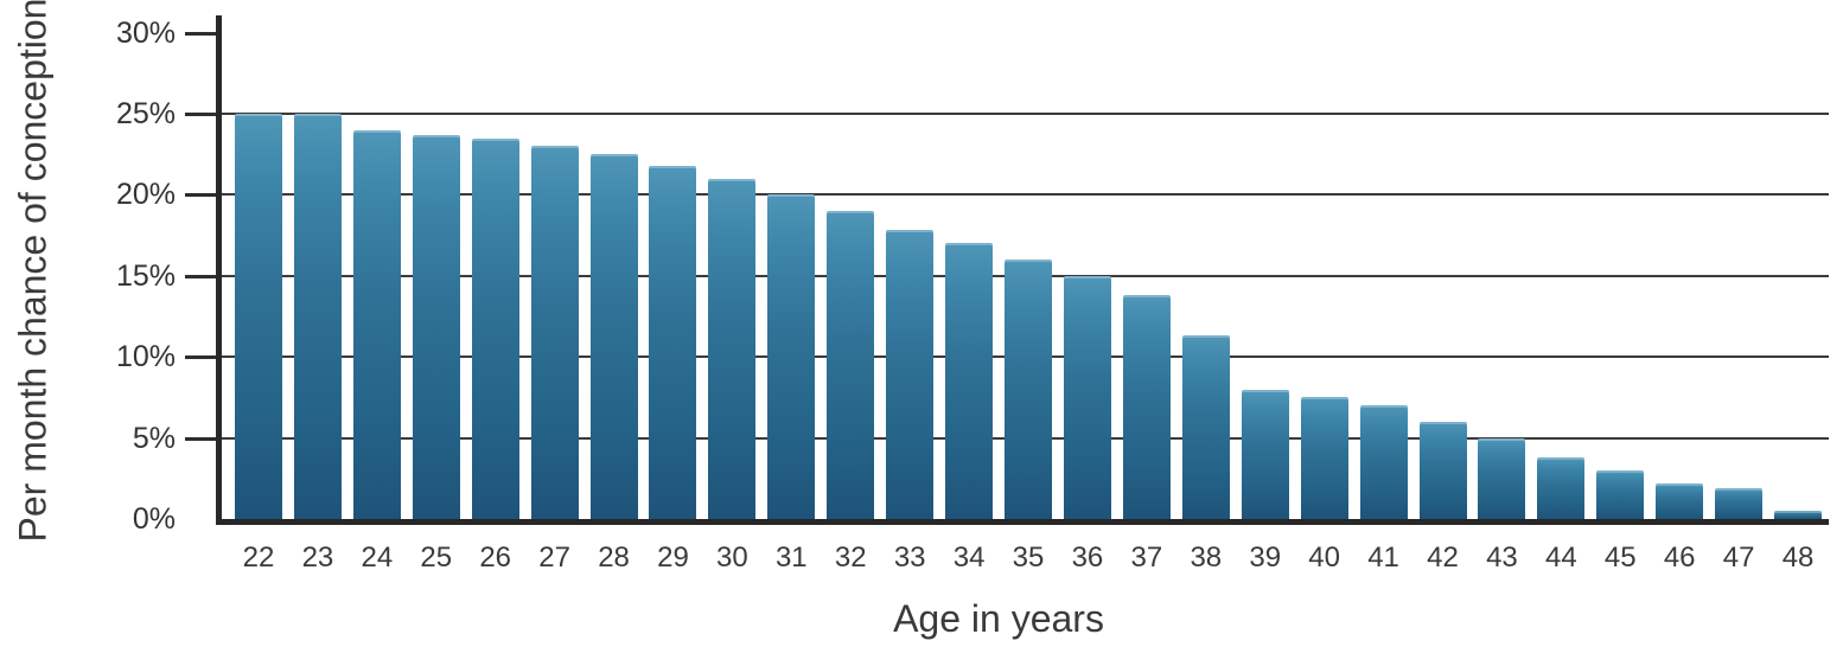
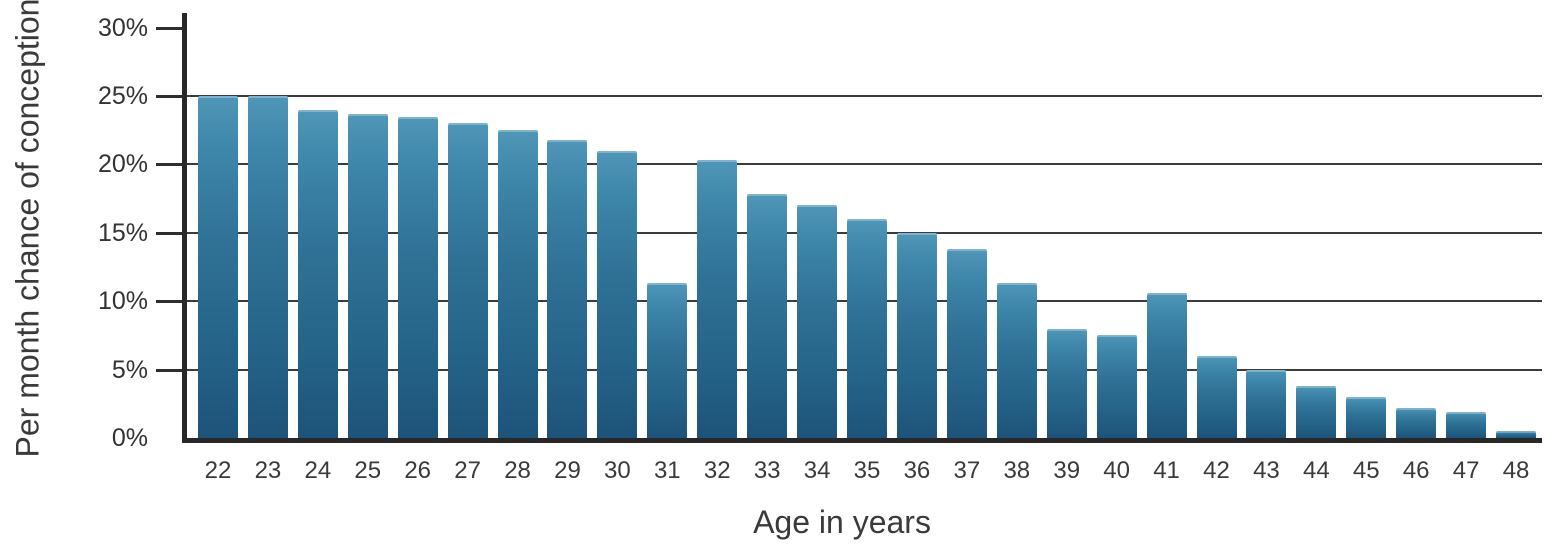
31: 20.0% -> 11.3%
32: 19.0% -> 20.3%
41: 7.0% -> 10.6%
